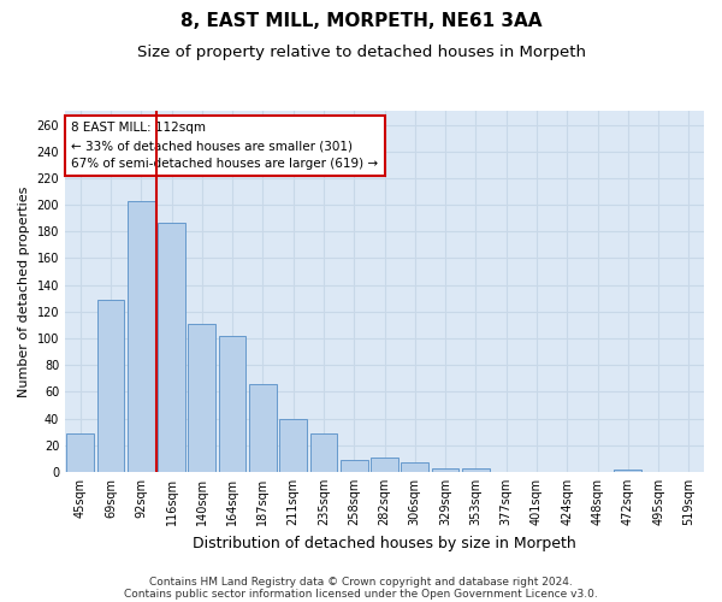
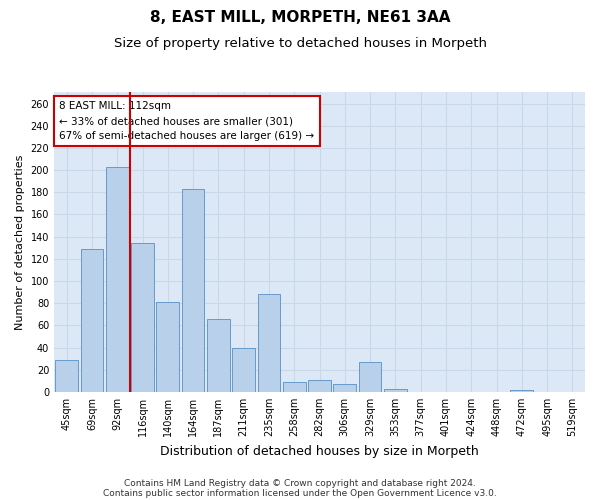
116sqm: 187 -> 134
140sqm: 111 -> 81
164sqm: 102 -> 183
235sqm: 29 -> 88
329sqm: 3 -> 27
